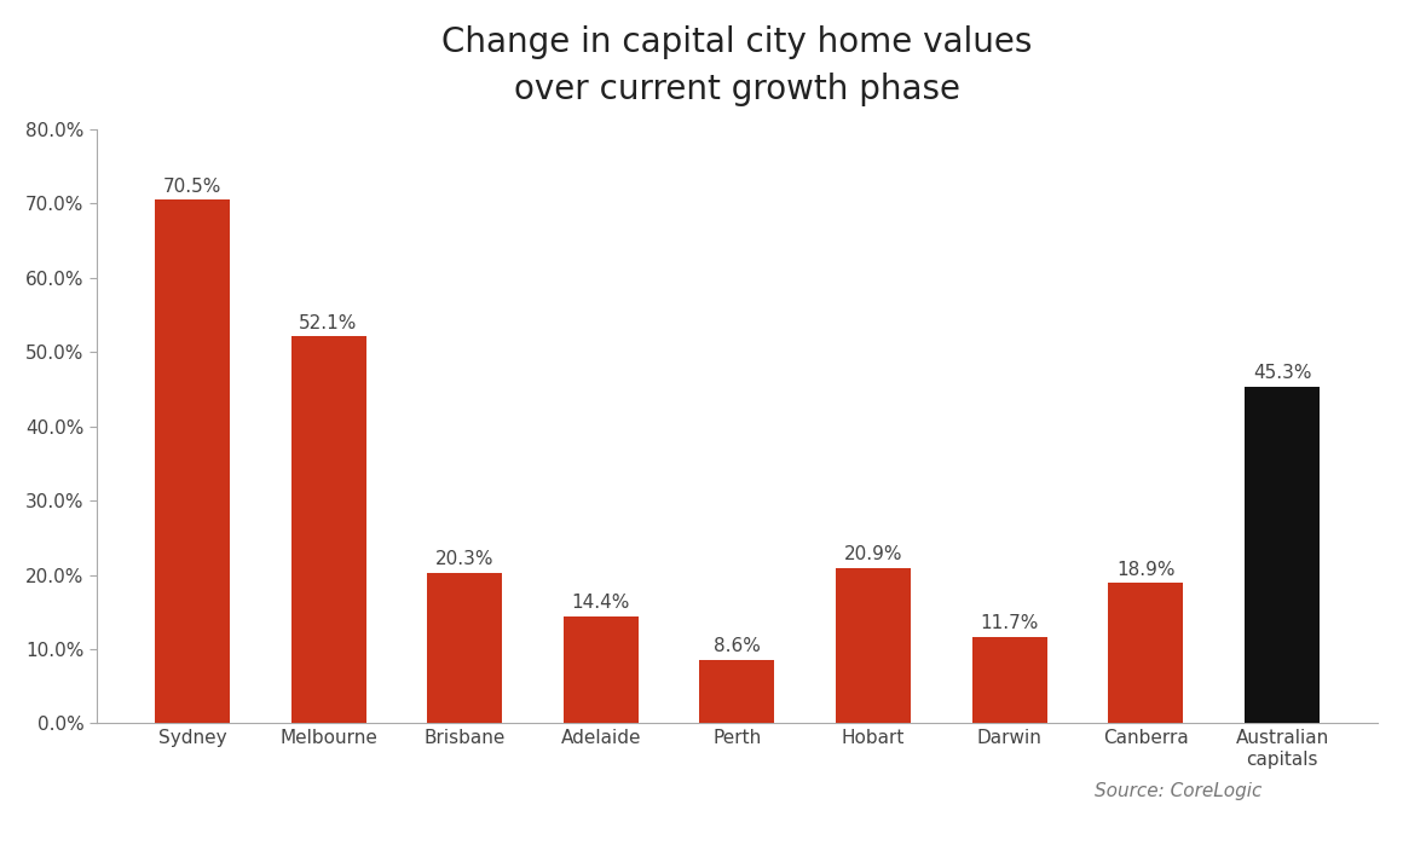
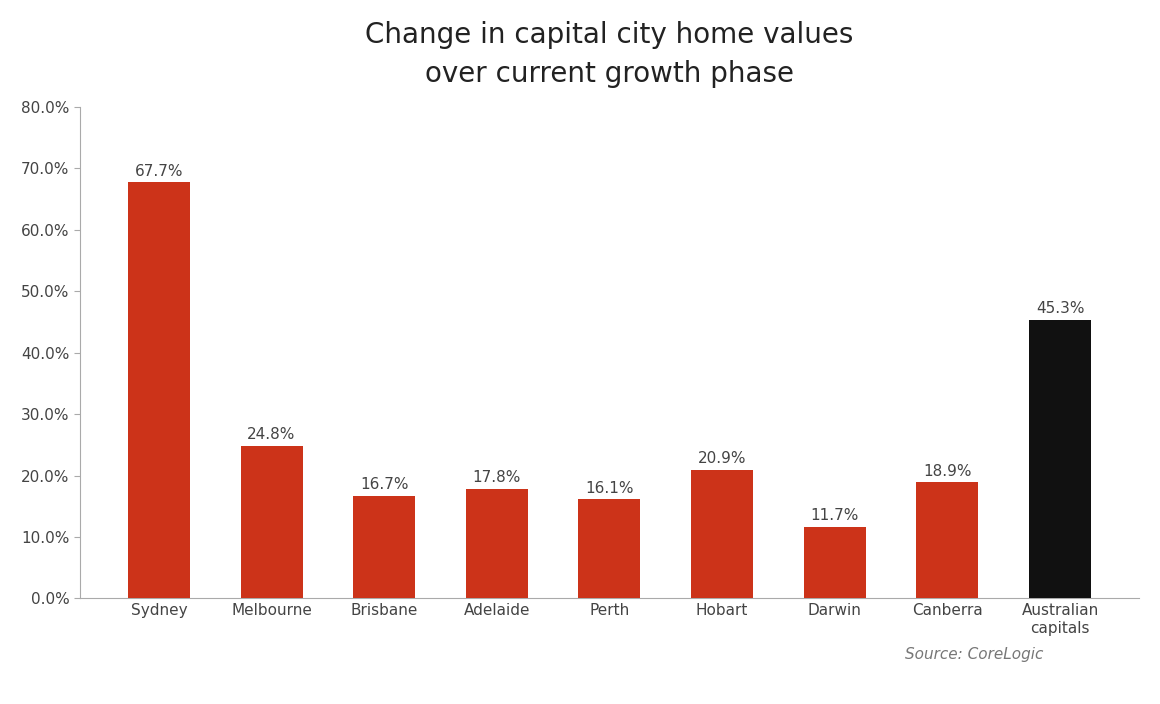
Sydney: 70.5% -> 67.7%
Melbourne: 52.1% -> 24.8%
Brisbane: 20.3% -> 16.7%
Adelaide: 14.4% -> 17.8%
Perth: 8.6% -> 16.1%
